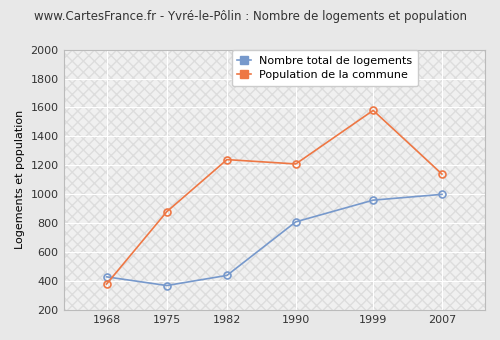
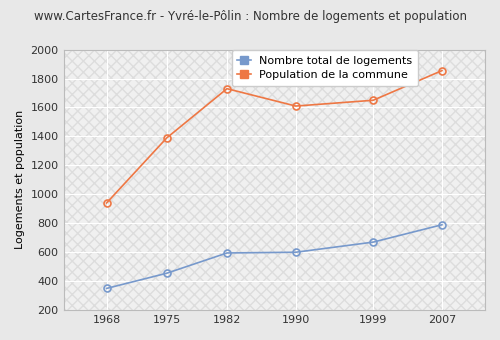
Nombre total de logements/1968: 430 -> 350
Population de la commune/1968: 380 -> 940
Nombre total de logements/1975: 370 -> 460
Population de la commune/1975: 880 -> 1390
Nombre total de logements/1982: 440 -> 600
Population de la commune/1982: 1240 -> 1730
Nombre total de logements/1990: 810 -> 600
Population de la commune/1990: 1210 -> 1610
Nombre total de logements/1999: 960 -> 670
Population de la commune/1999: 1580 -> 1650
Nombre total de logements/2007: 1000 -> 790
Population de la commune/2007: 1140 -> 1860
